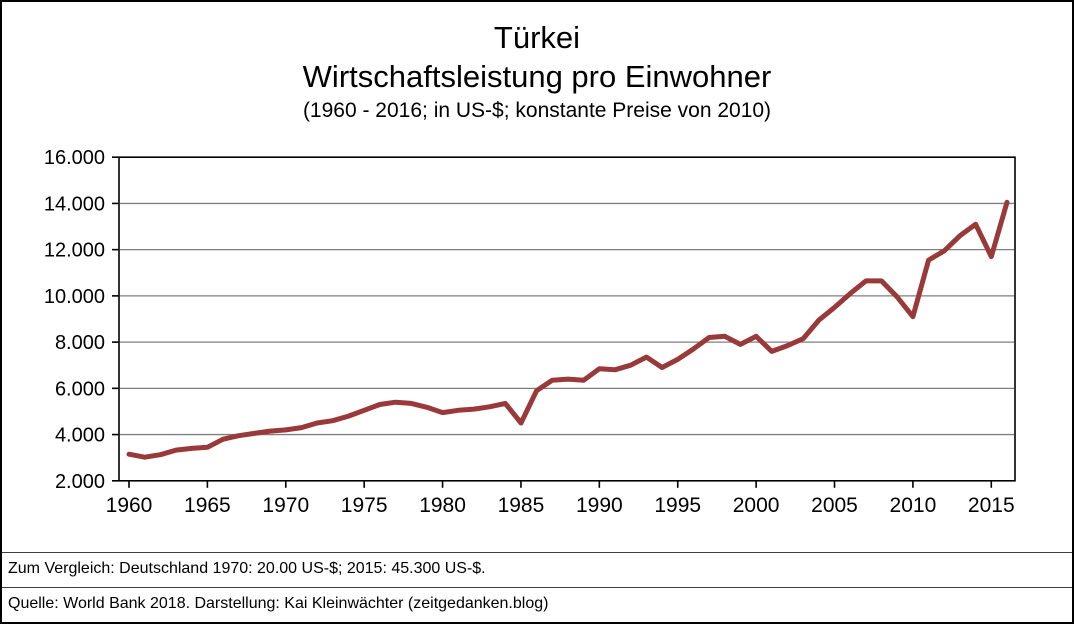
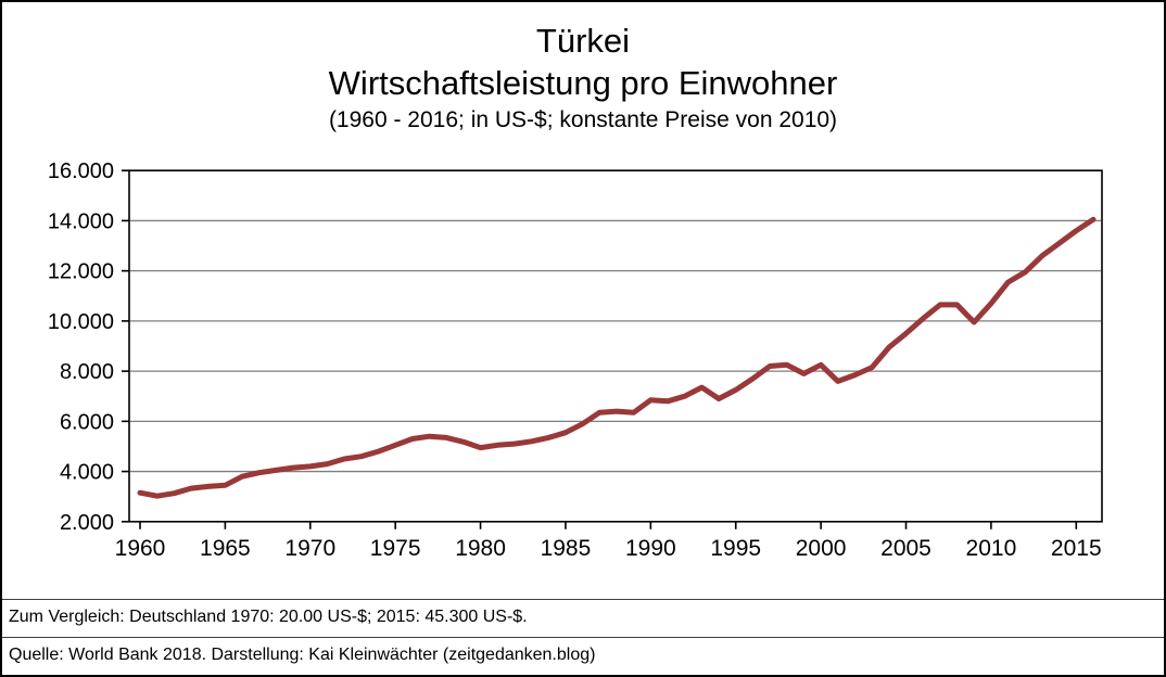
1985: 4500 -> 5600
2010: 9100 -> 10700
2015: 11700 -> 13600
